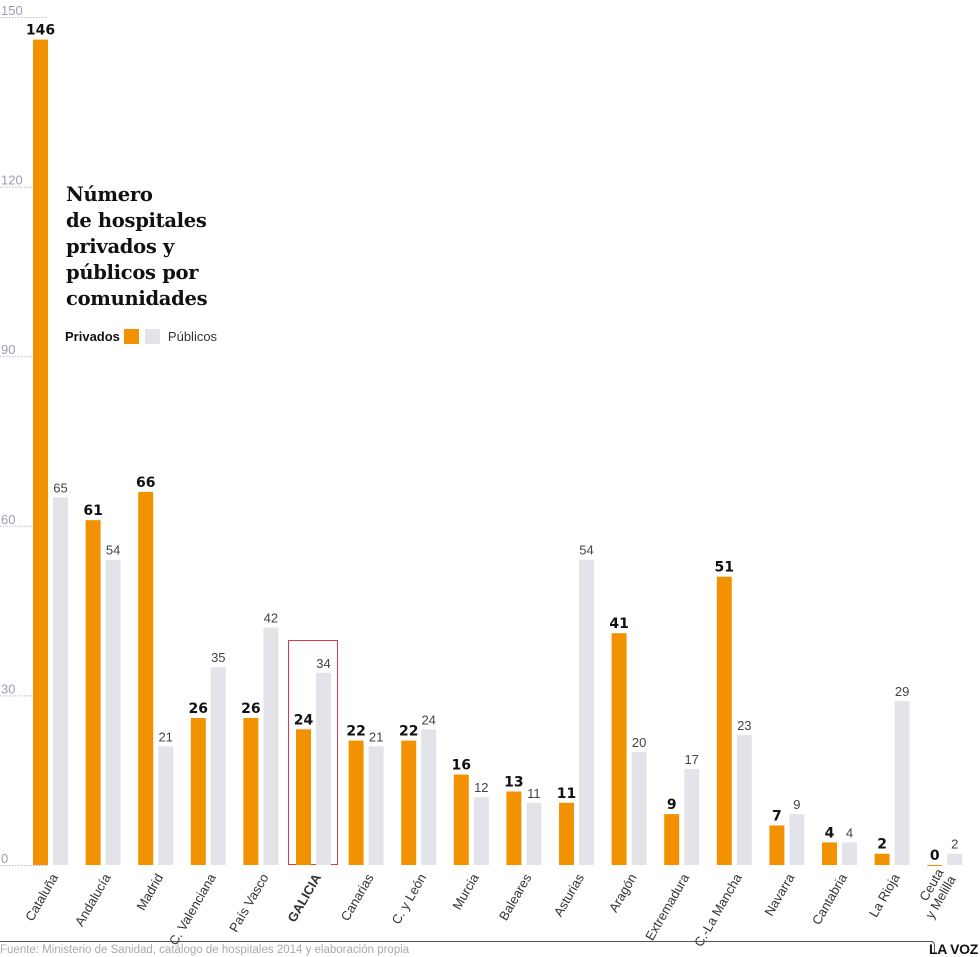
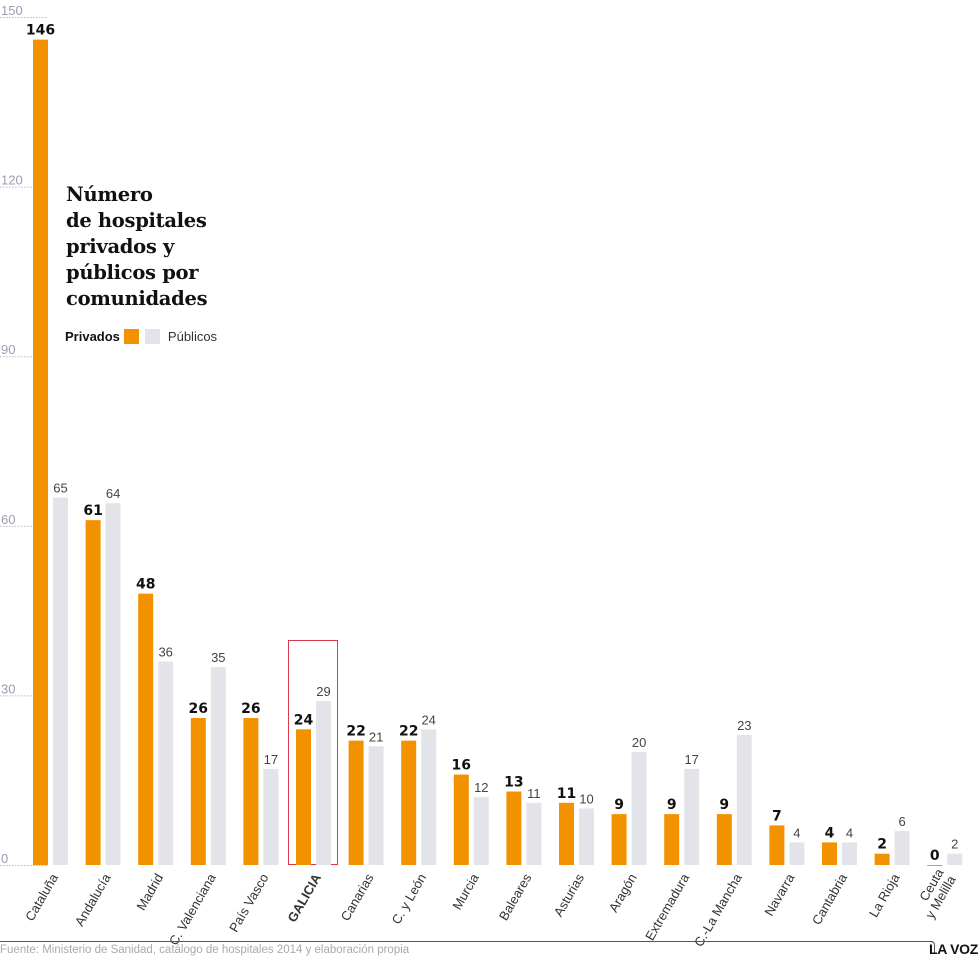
Públicos/Andalucía: 54 -> 64
Privados/Madrid: 66 -> 48
Públicos/Madrid: 21 -> 36
Públicos/País Vasco: 42 -> 17
Públicos/GALICIA: 34 -> 29
Públicos/Asturias: 54 -> 10
Privados/Aragón: 41 -> 9
Privados/C.-La Mancha: 51 -> 9
Públicos/Navarra: 9 -> 4
Públicos/La Rioja: 29 -> 6
